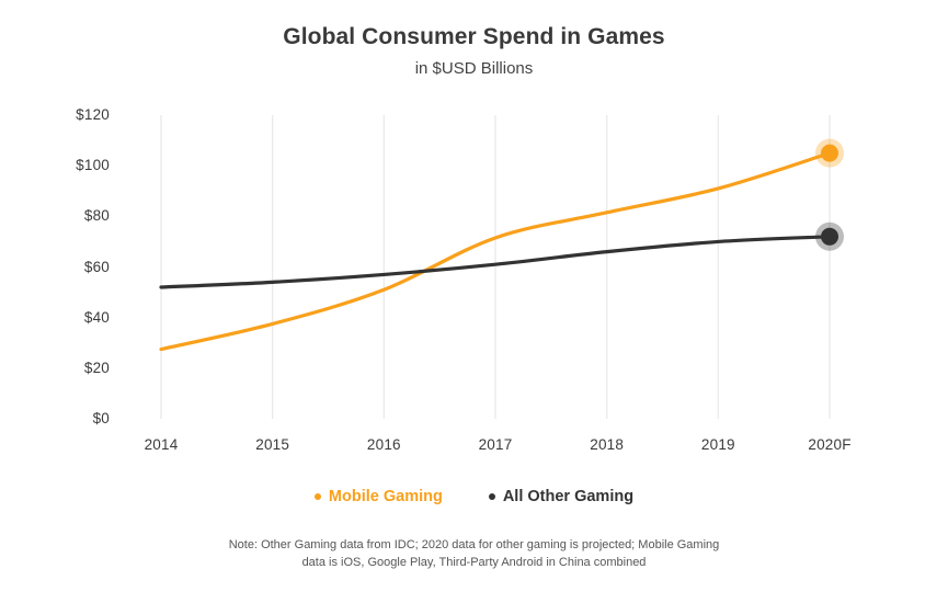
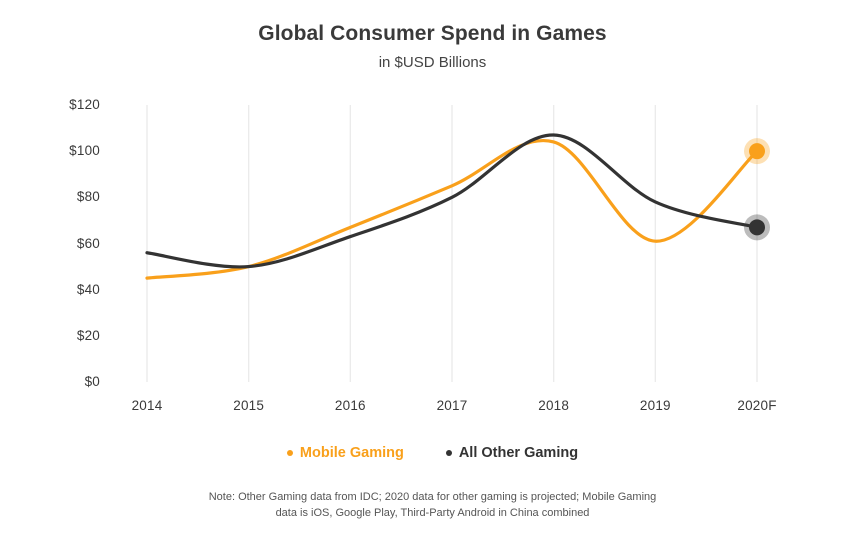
Mobile Gaming/2014: $28 -> $45
All Other Gaming/2014: $52 -> $56
Mobile Gaming/2015: $38 -> $50
All Other Gaming/2015: $54 -> $50
Mobile Gaming/2016: $51 -> $67
All Other Gaming/2016: $57 -> $63
Mobile Gaming/2017: $72 -> $85
All Other Gaming/2017: $61 -> $80
Mobile Gaming/2018: $82 -> $104
All Other Gaming/2018: $66 -> $107
Mobile Gaming/2019: $91 -> $61
All Other Gaming/2019: $70 -> $78
Mobile Gaming/2020F: $105 -> $100
All Other Gaming/2020F: $72 -> $67
